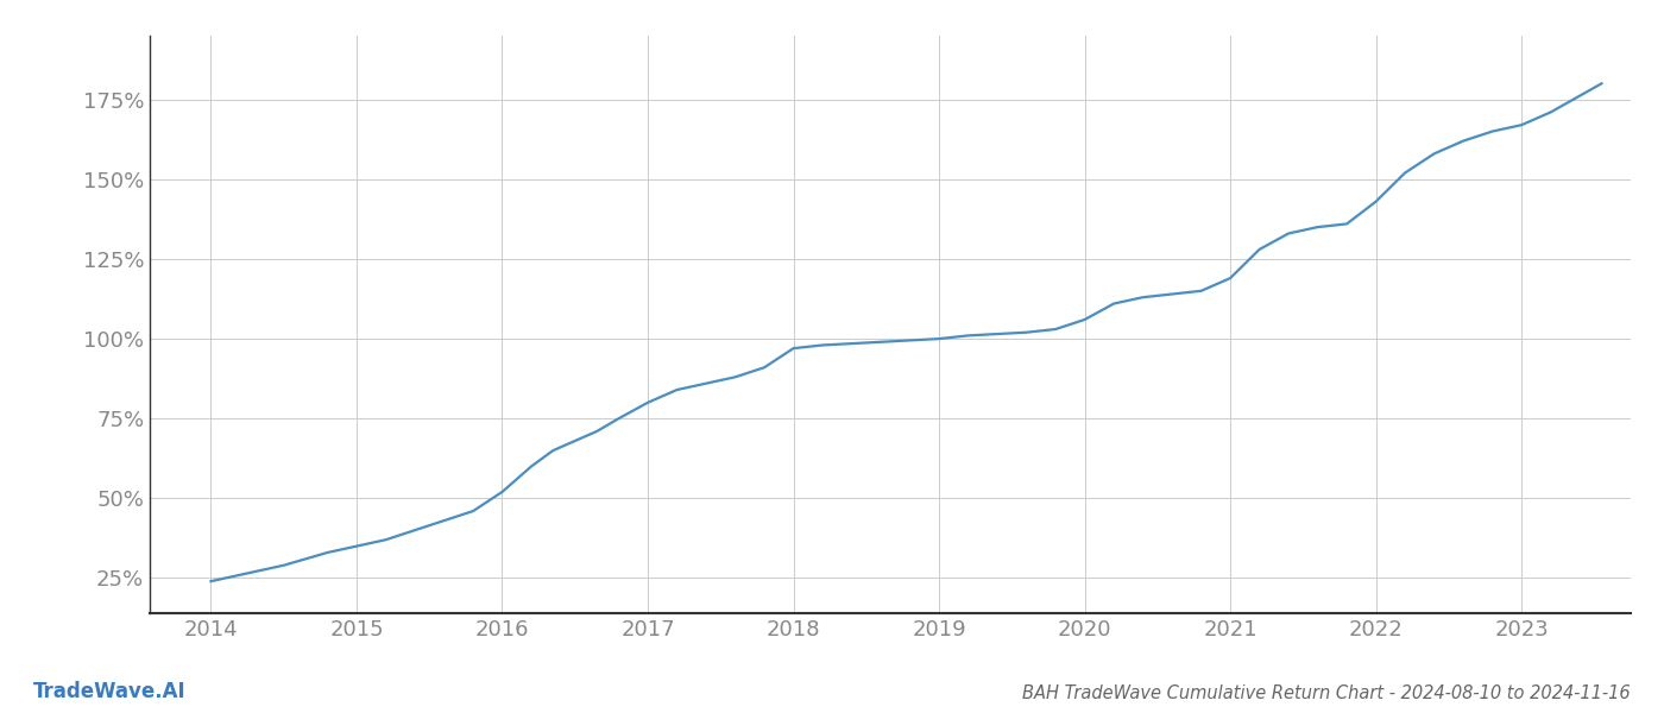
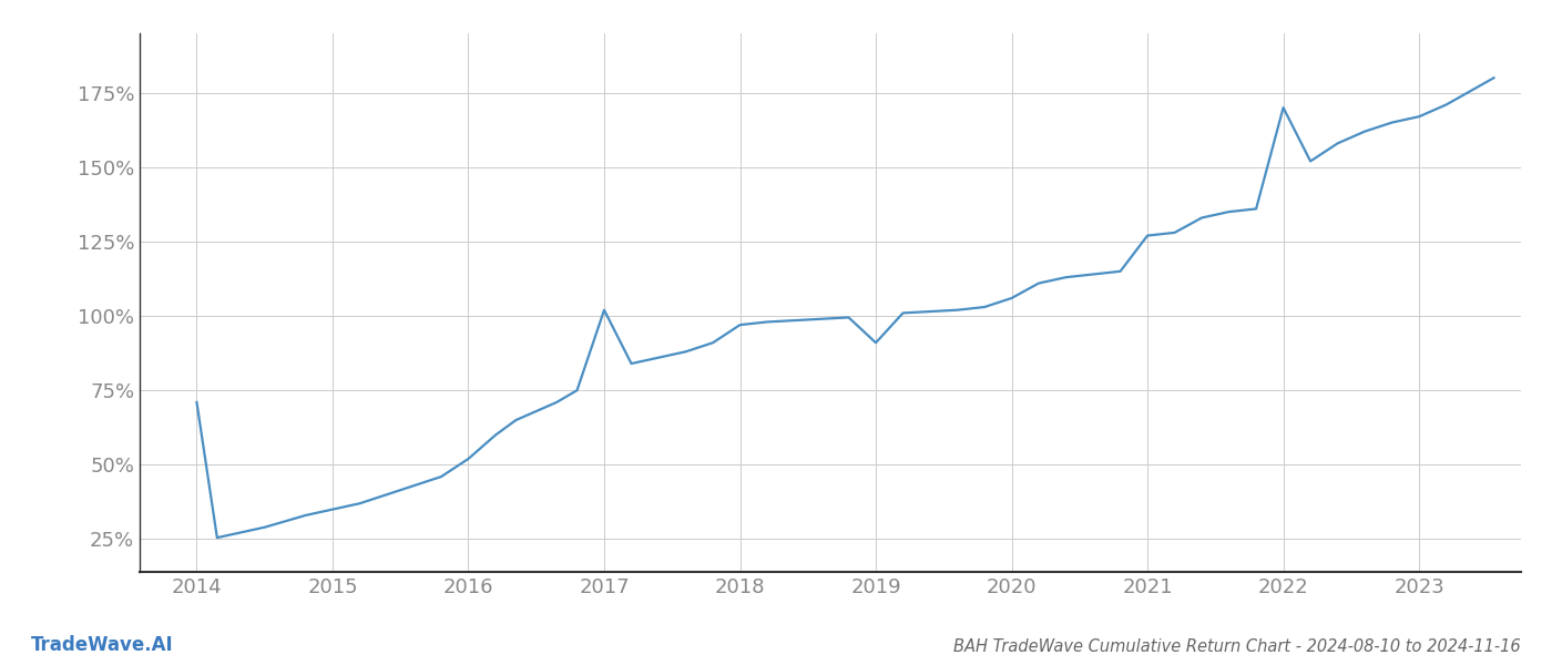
2014: 24.0% -> 71.0%
2017: 80.0% -> 102.0%
2019: 100.0% -> 91.0%
2021: 119.0% -> 127.0%
2022: 143.0% -> 170.0%
